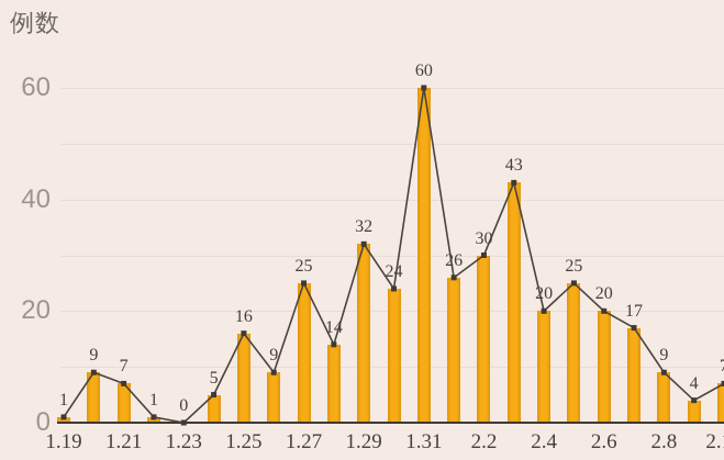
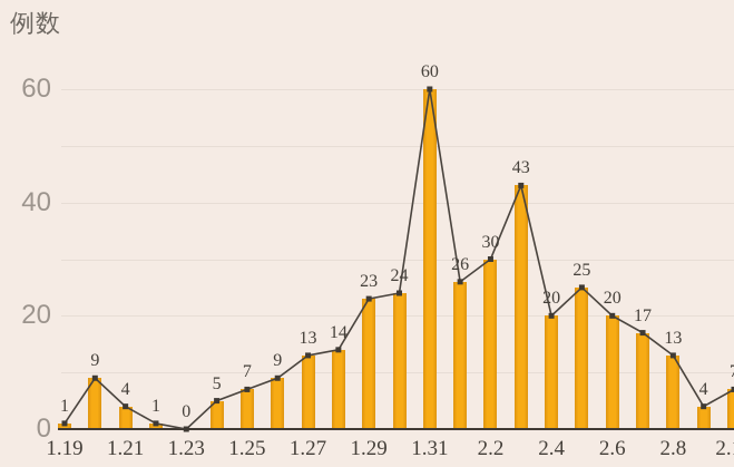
1.21: 7 -> 4
1.25: 16 -> 7
1.27: 25 -> 13
1.29: 32 -> 23
2.8: 9 -> 13
